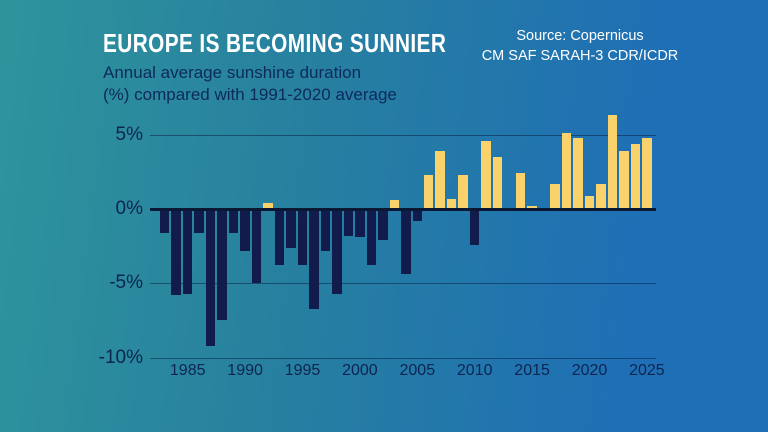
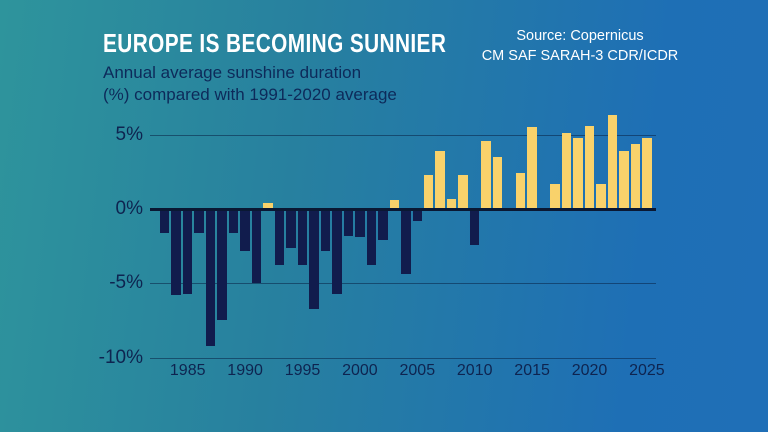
2015: 0.2% -> 5.5%
2020: 0.9% -> 5.6%
